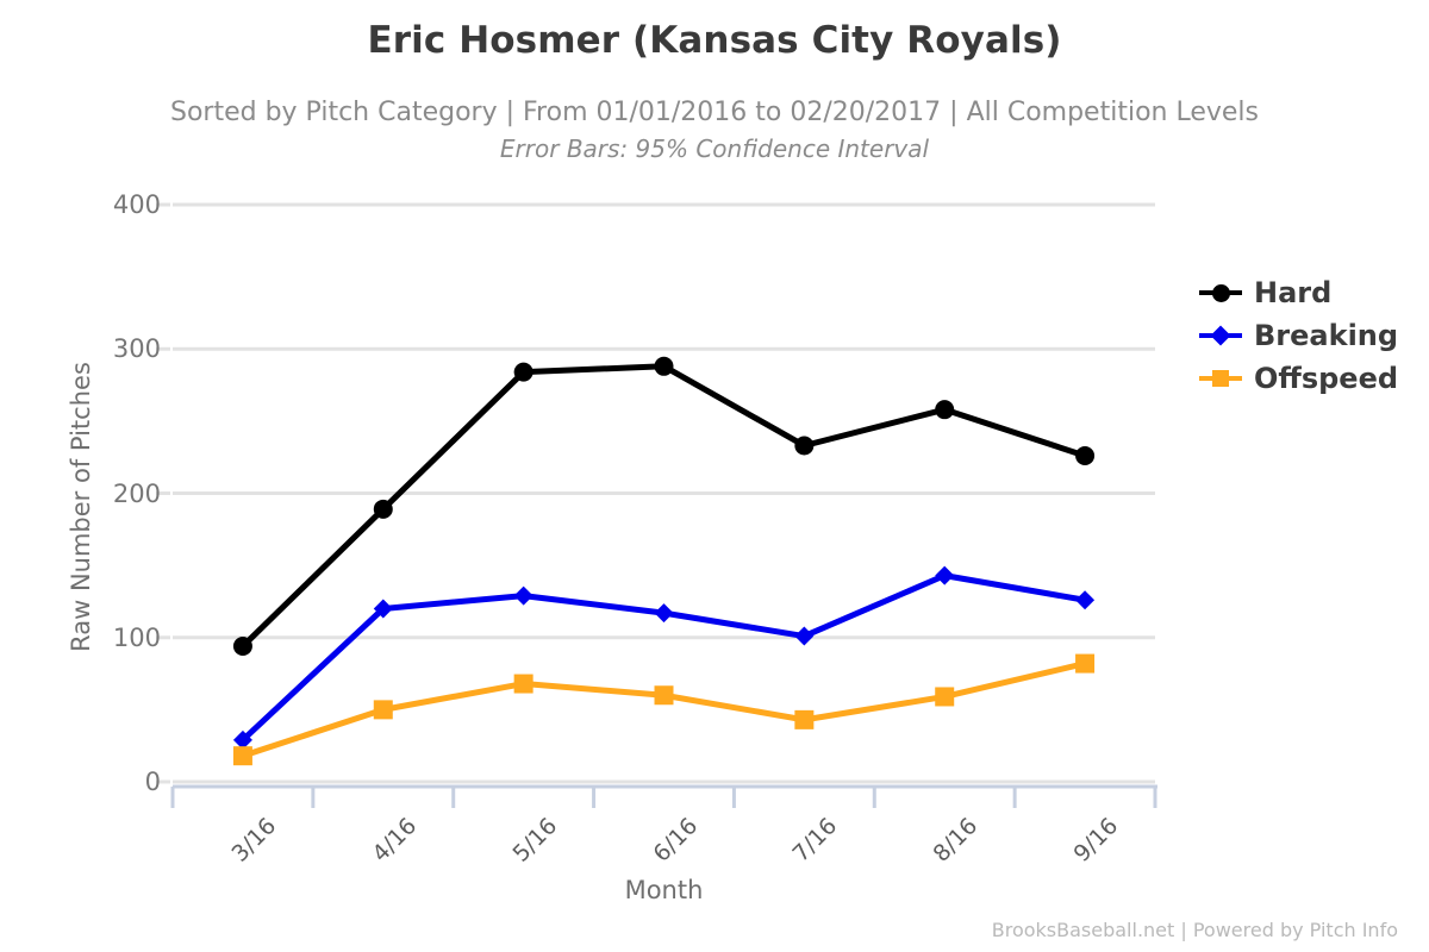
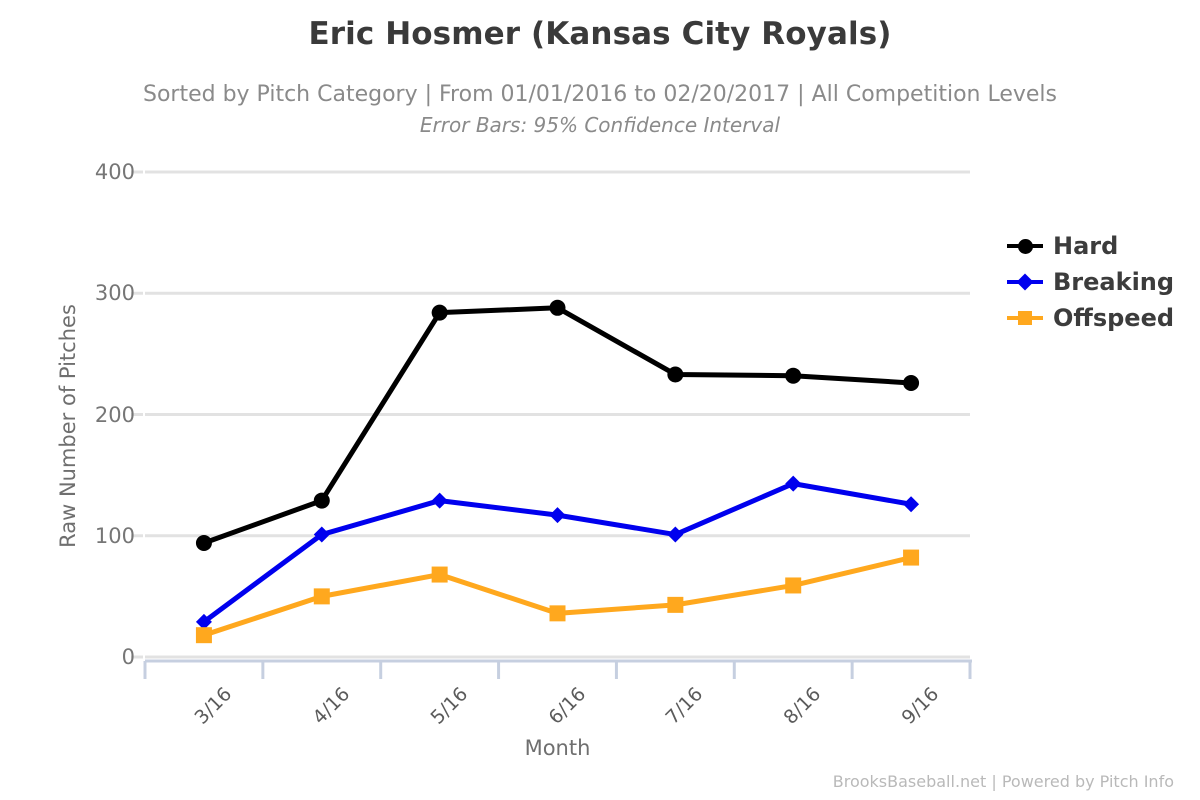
Hard/4/16: 189 -> 129
Breaking/4/16: 120 -> 101
Offspeed/6/16: 60 -> 36
Hard/8/16: 258 -> 232
